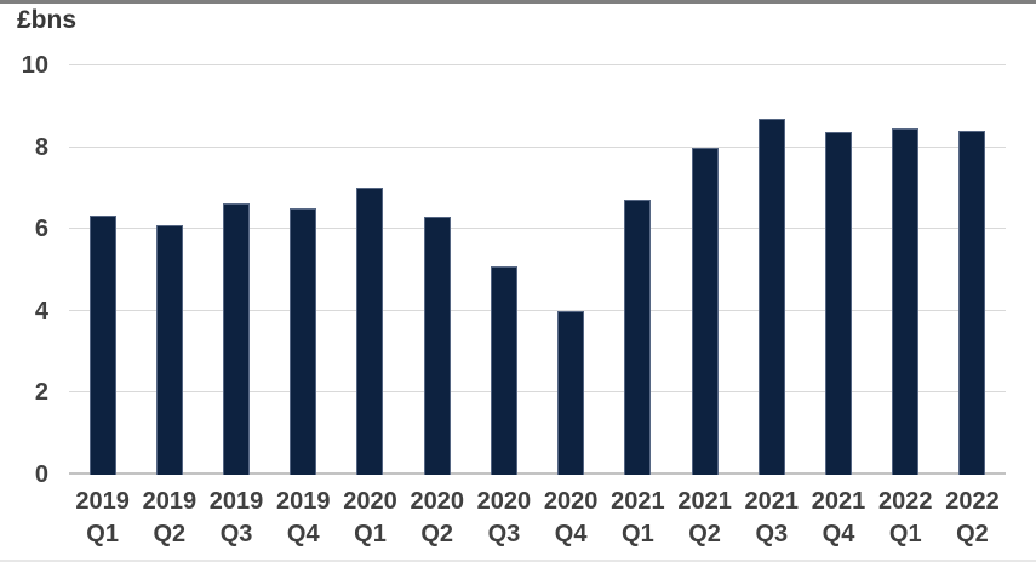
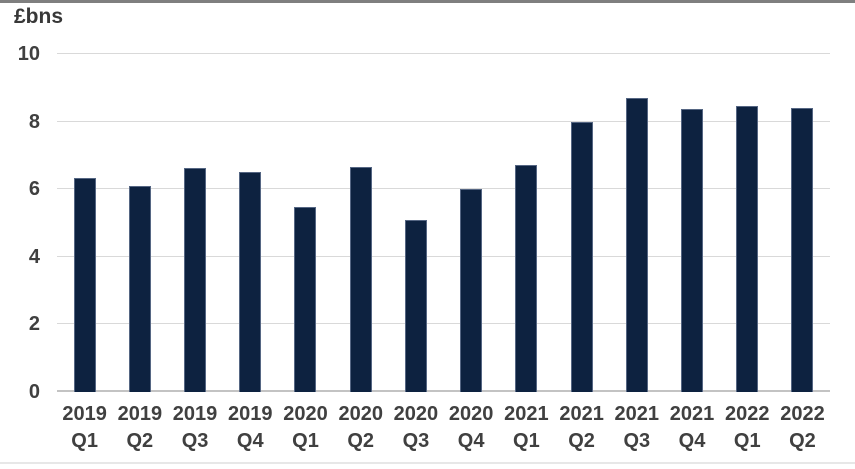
2020 Q1: 7.0 -> 5.5
2020 Q2: 6.3 -> 6.7
2020 Q4: 4.0 -> 6.0
